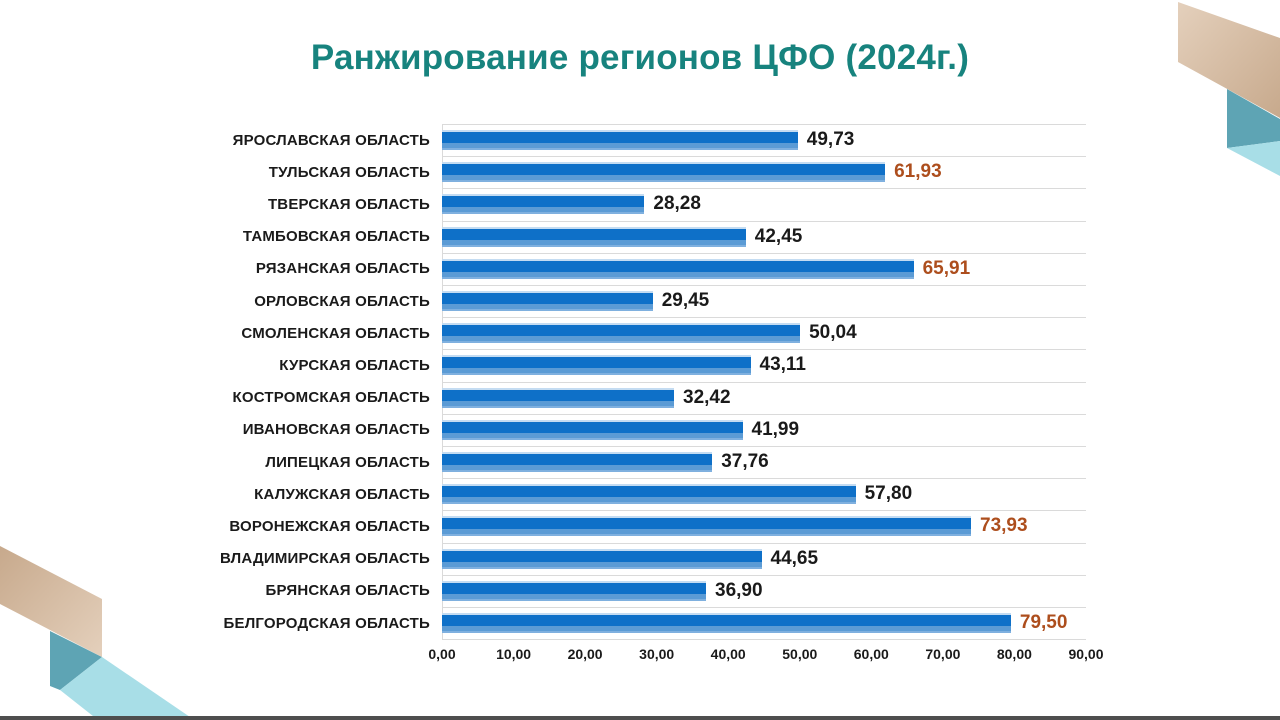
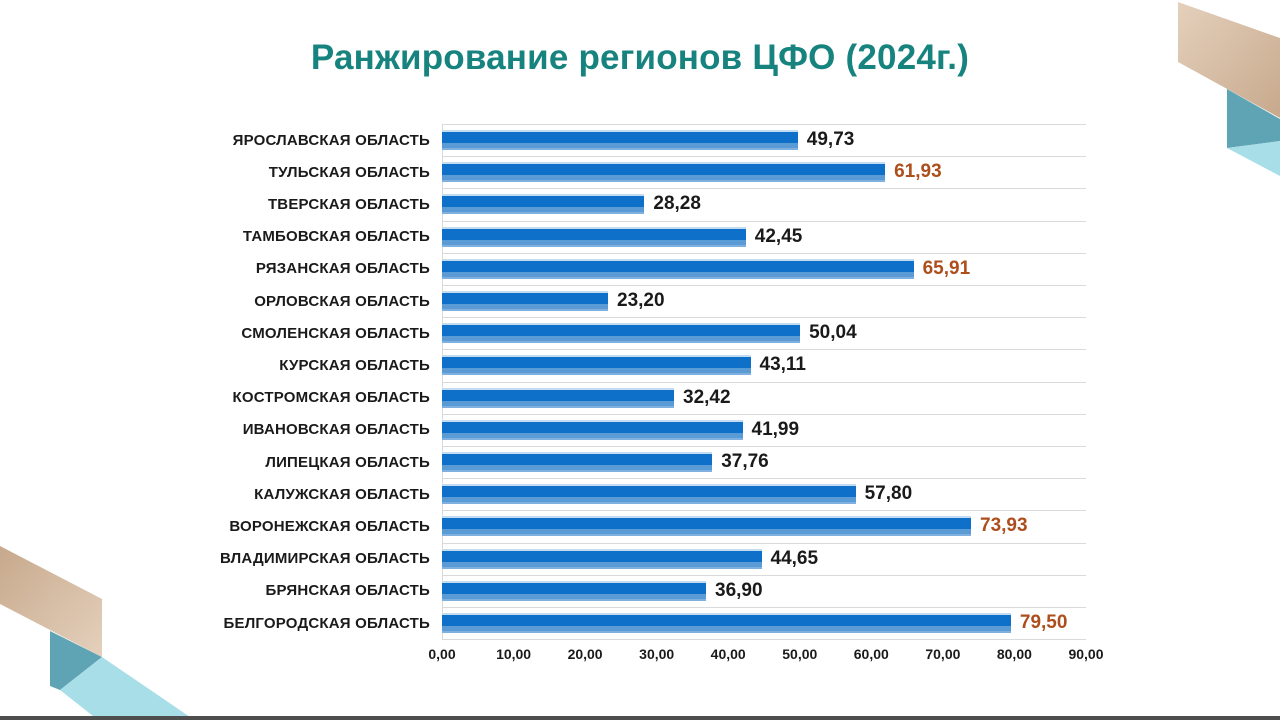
ОРЛОВСКАЯ ОБЛАСТЬ: 29,45 -> 23,20
